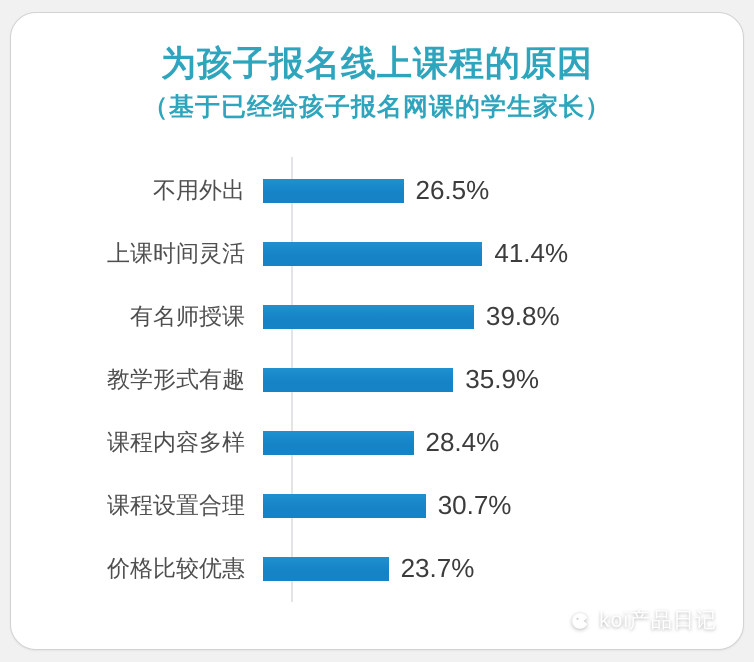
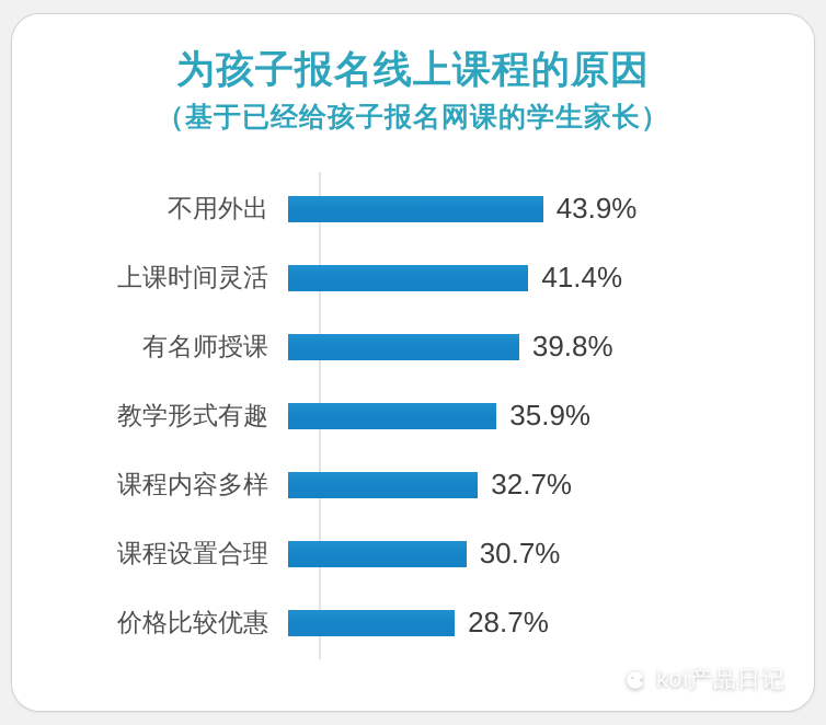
不用外出: 26.5% -> 43.9%
课程内容多样: 28.4% -> 32.7%
价格比较优惠: 23.7% -> 28.7%
